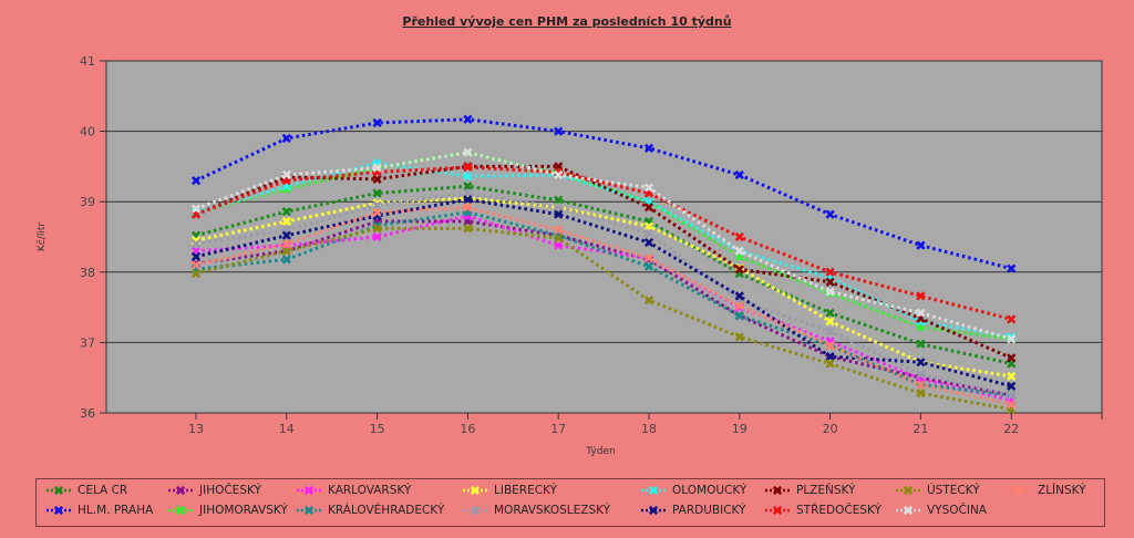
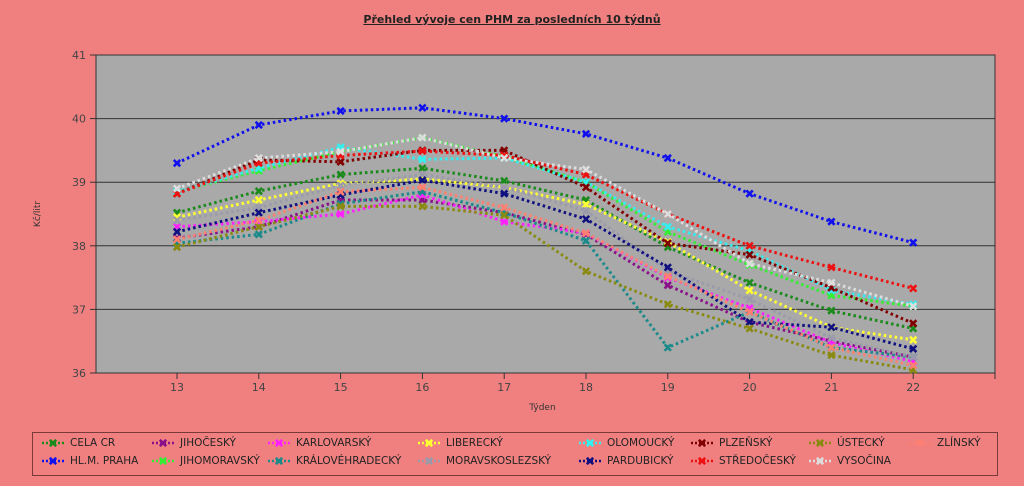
KRÁLOVÉHRADECKÝ/19: 37.4 -> 36.4
VYSOČINA/19: 38.3 -> 38.5
